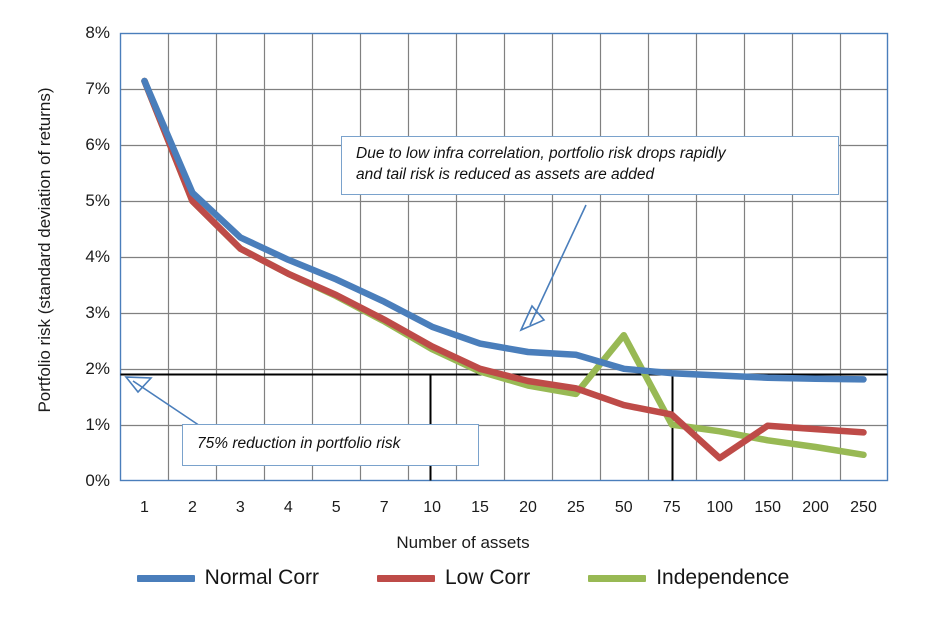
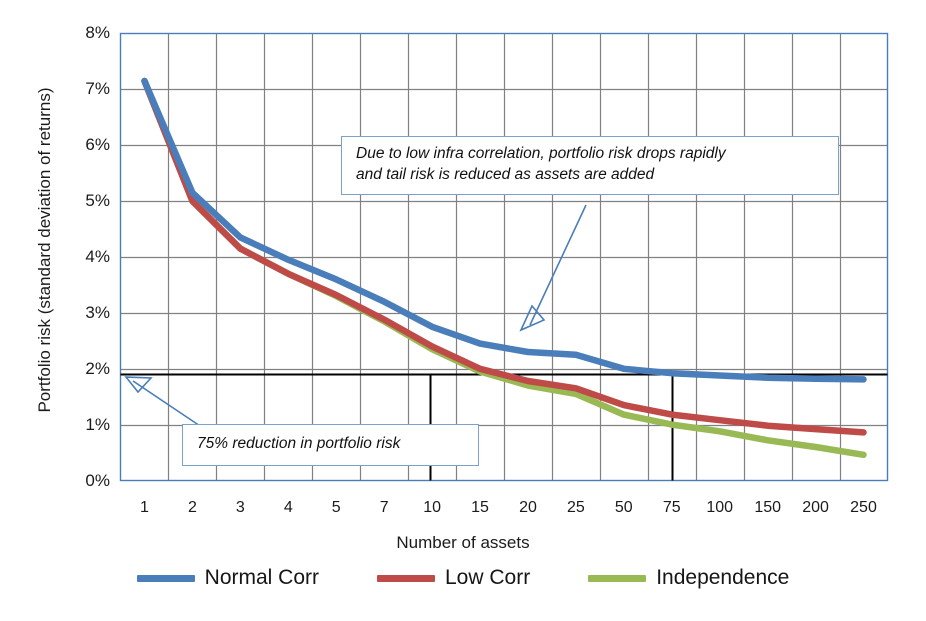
Independence/50: 2.6% -> 1.2%
Low Corr/100: 0.4% -> 1.1%
